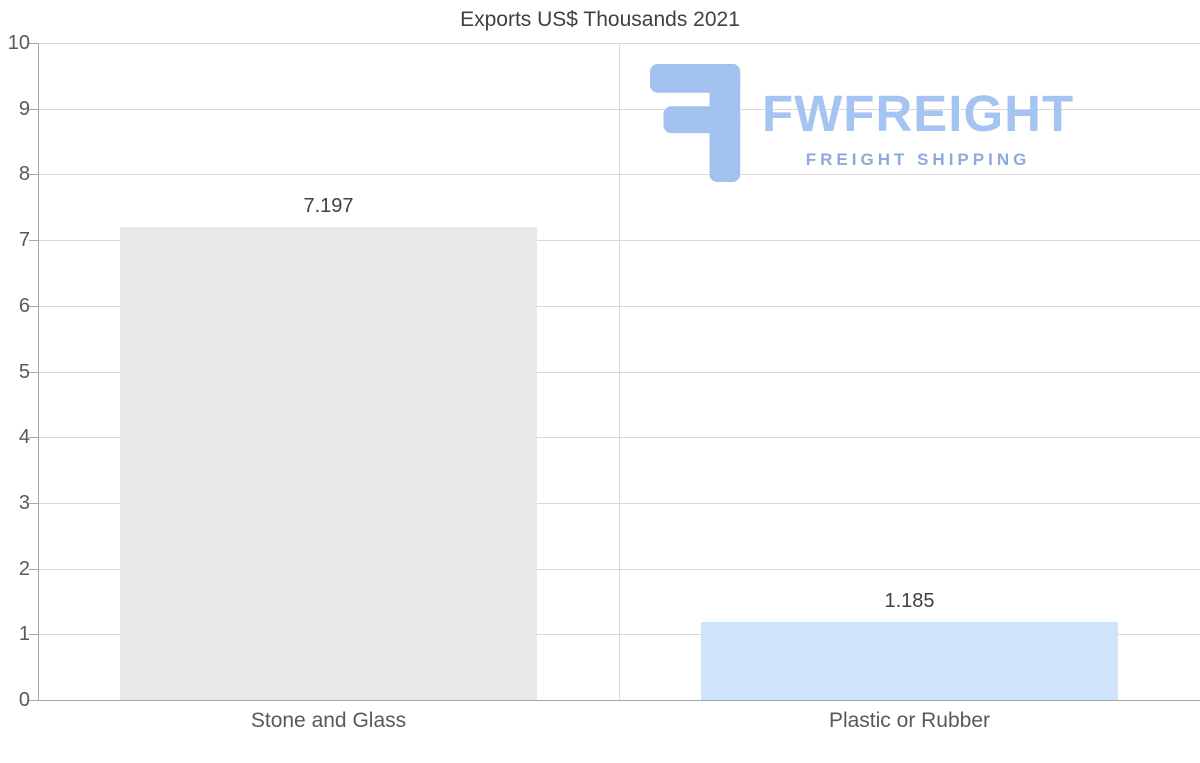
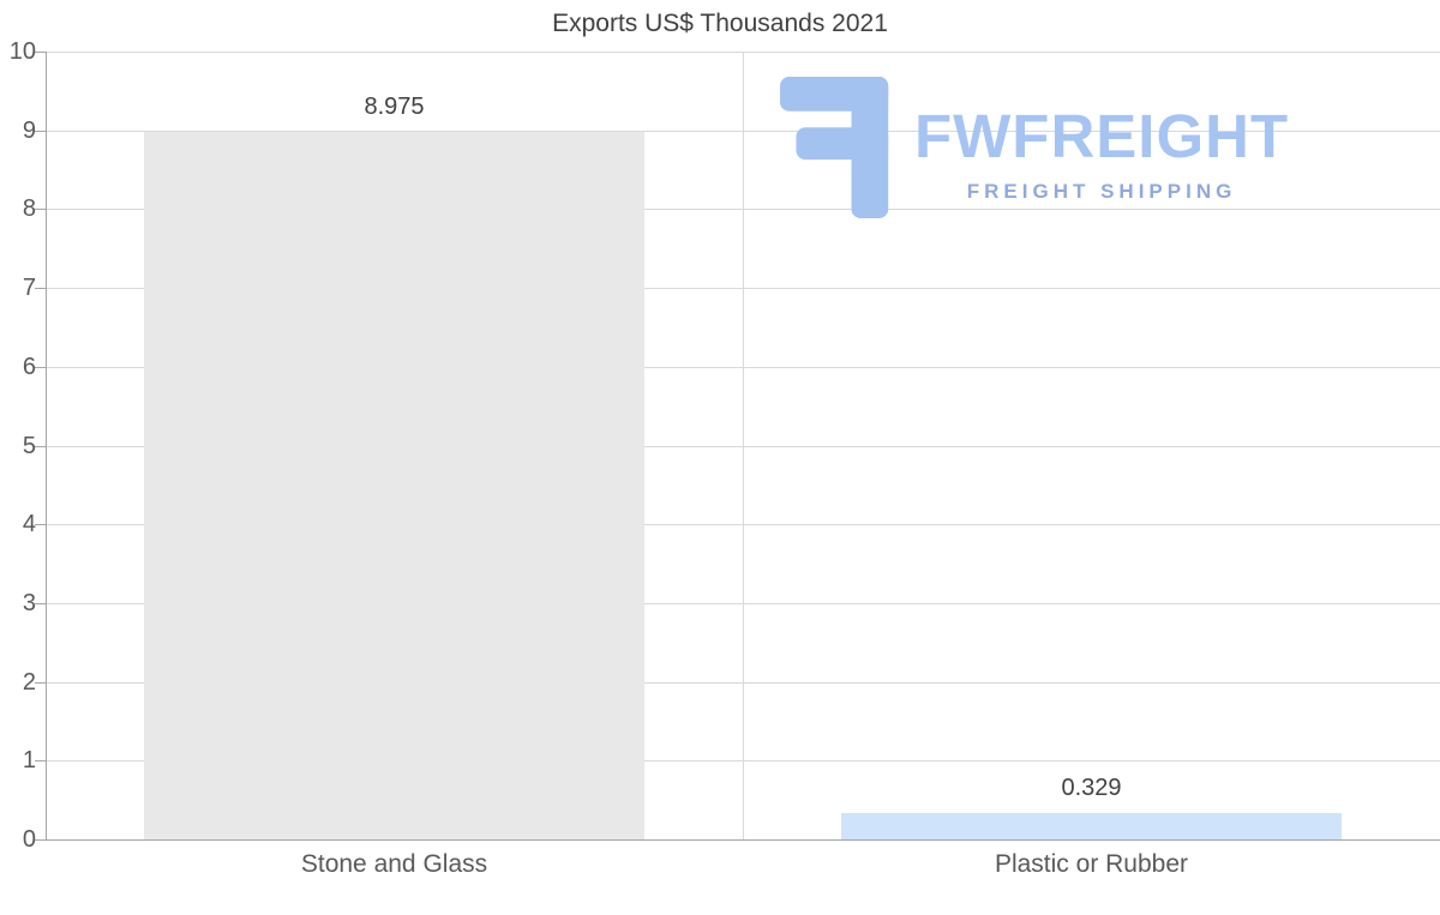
Stone and Glass: 7.197 -> 8.975
Plastic or Rubber: 1.185 -> 0.329
